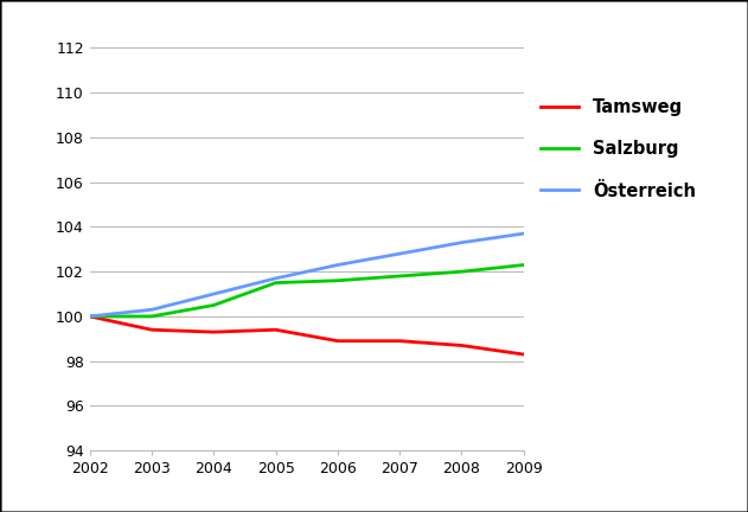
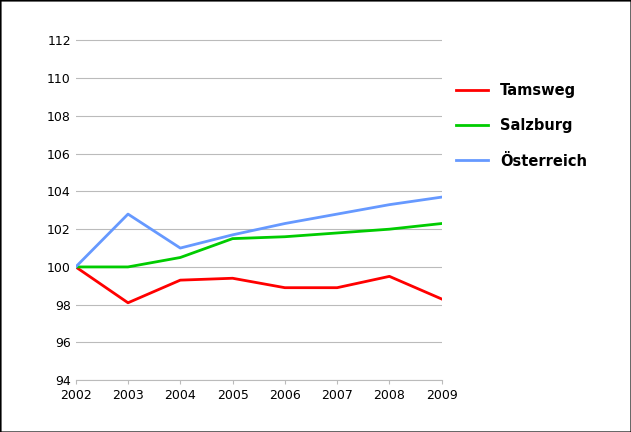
Tamsweg/2003: 99.4 -> 98.1
Österreich/2003: 100.3 -> 102.8
Tamsweg/2008: 98.7 -> 99.5
